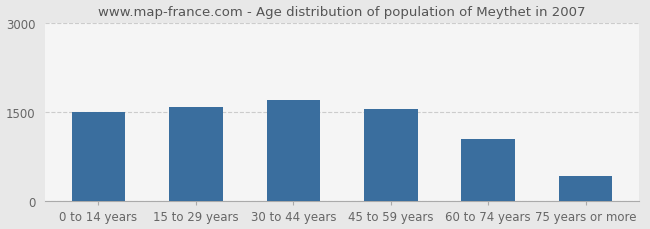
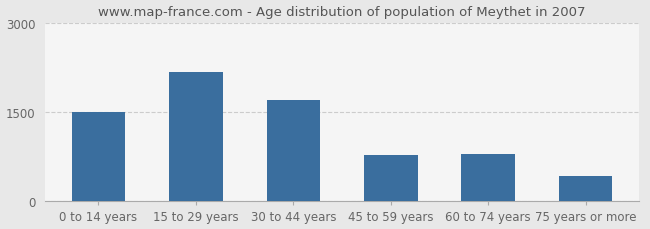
15 to 29 years: 1590 -> 2180
45 to 59 years: 1560 -> 780
60 to 74 years: 1050 -> 800
